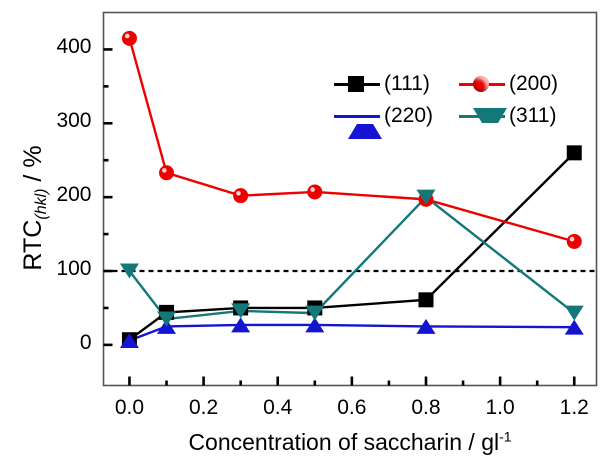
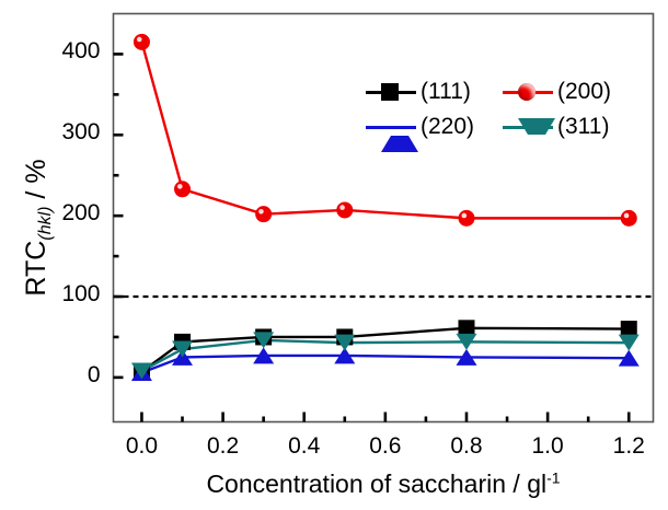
(311)/0.0: 100 -> 10
(311)/0.8: 200 -> 40
(111)/1.2: 260 -> 60
(200)/1.2: 140 -> 200
